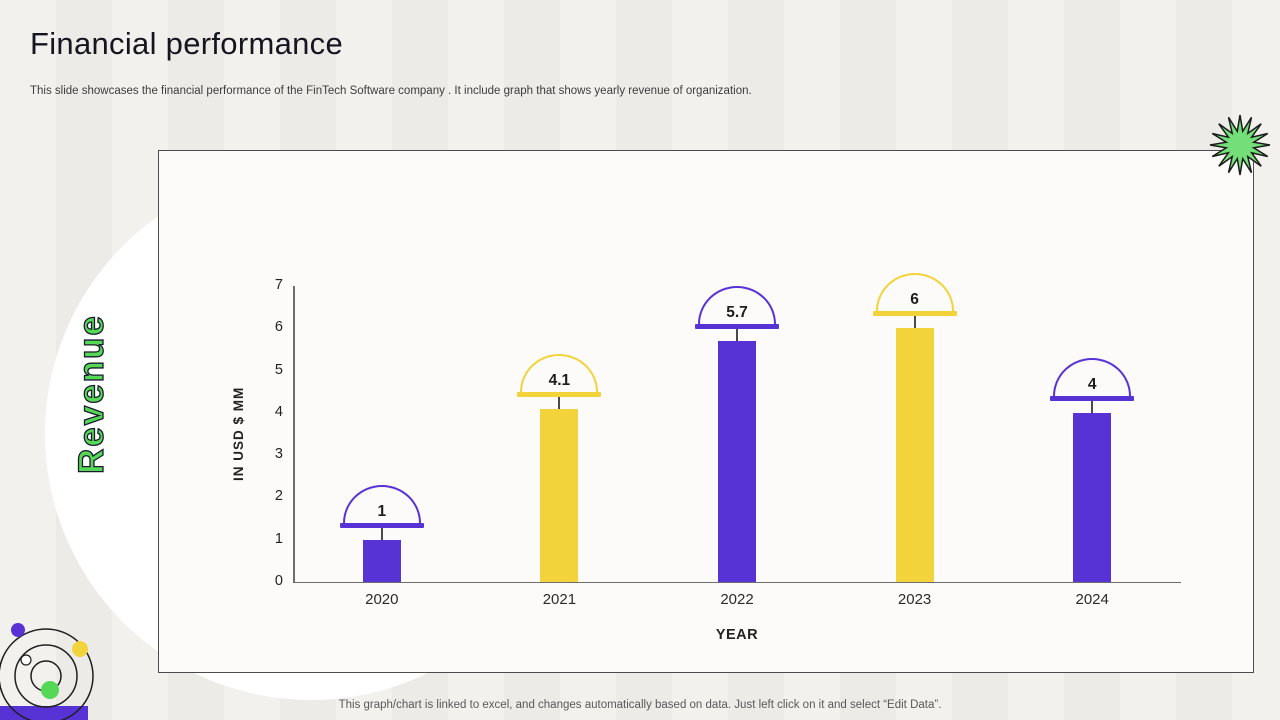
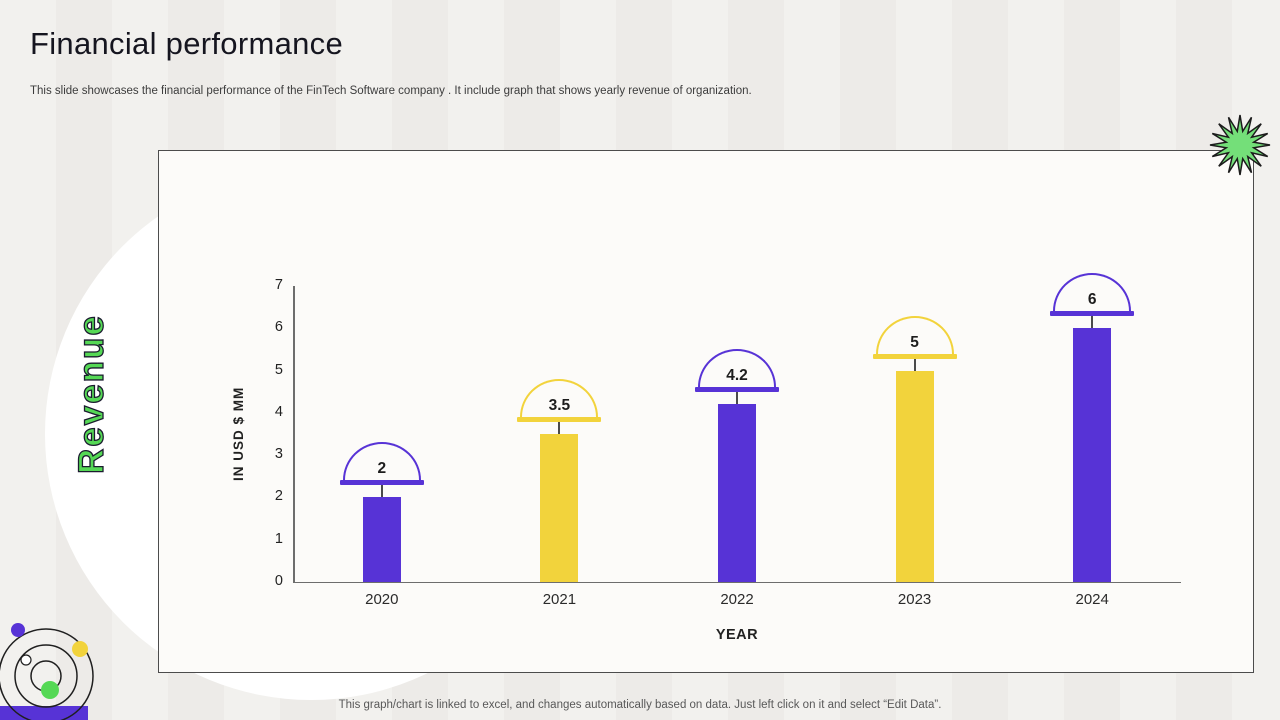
2020: 1 -> 2
2021: 4.1 -> 3.5
2022: 5.7 -> 4.2
2023: 6 -> 5
2024: 4 -> 6
